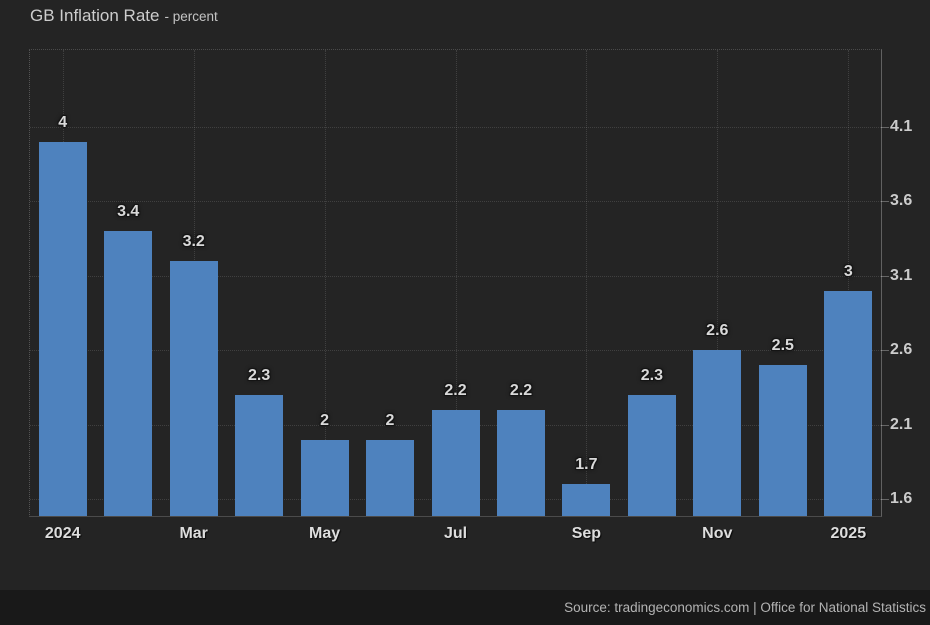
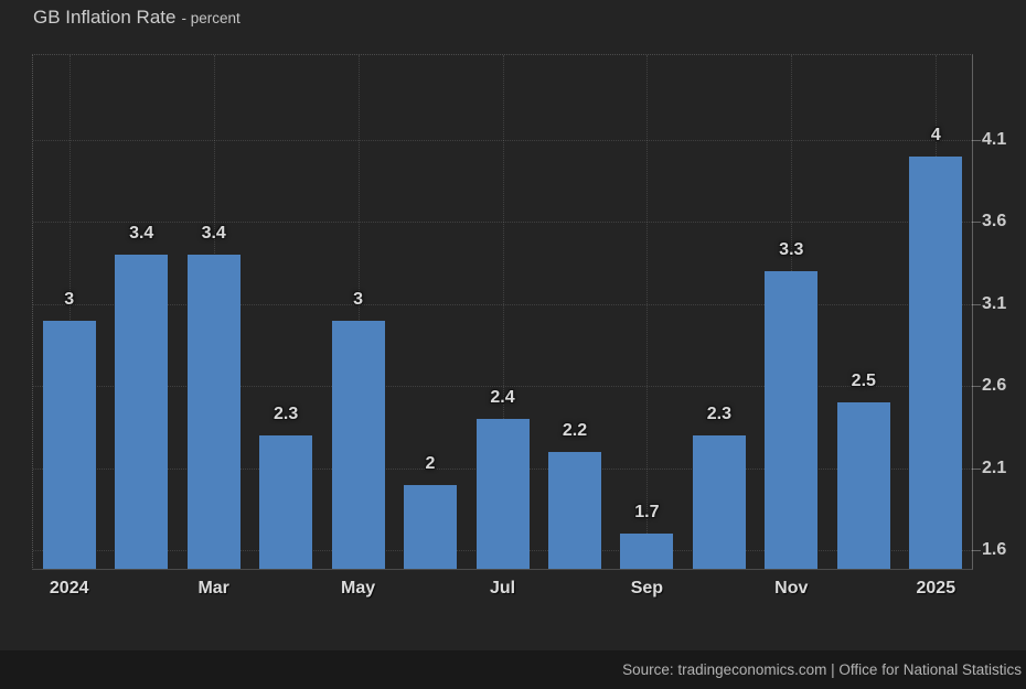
2024: 4 -> 3
Mar: 3.2 -> 3.4
May: 2 -> 3
Jul: 2.2 -> 2.4
Nov: 2.6 -> 3.3
2025: 3 -> 4
